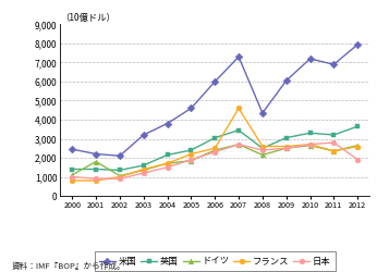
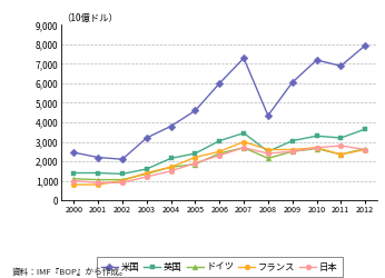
ドイツ/2001: 1,800 -> 1,000
フランス/2007: 4,600 -> 3,000
日本/2012: 1,900 -> 2,600
